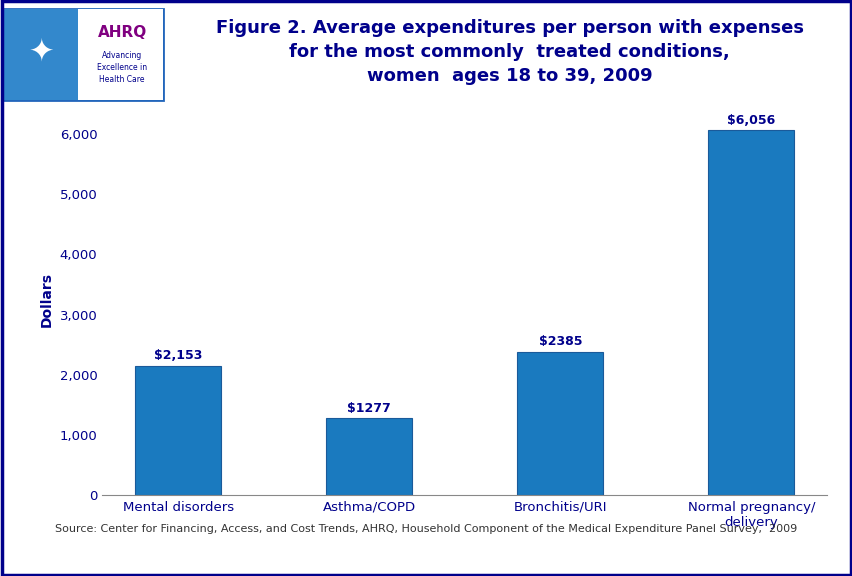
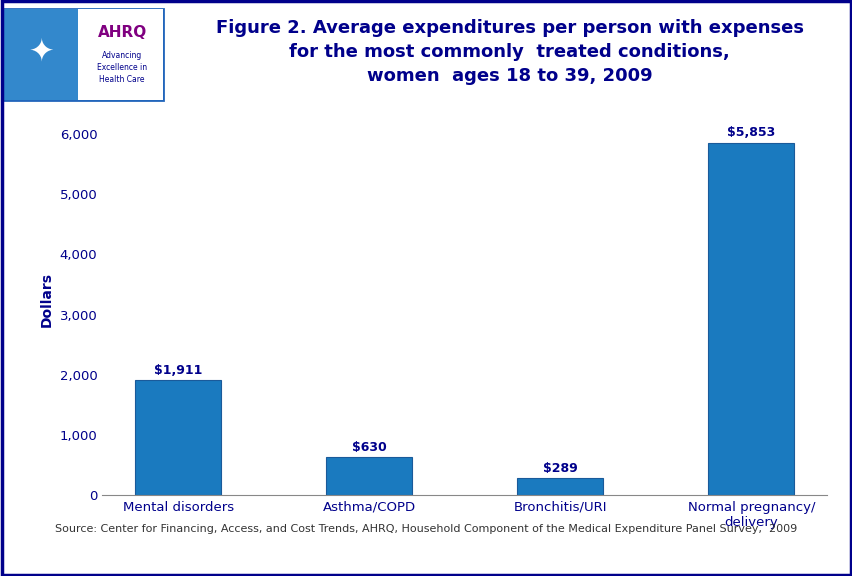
Mental disorders: $2,153 -> $1,911
Asthma/COPD: $1277 -> $630
Bronchitis/URI: $2385 -> $289
Normal pregnancy/ delivery: $6,056 -> $5,853
